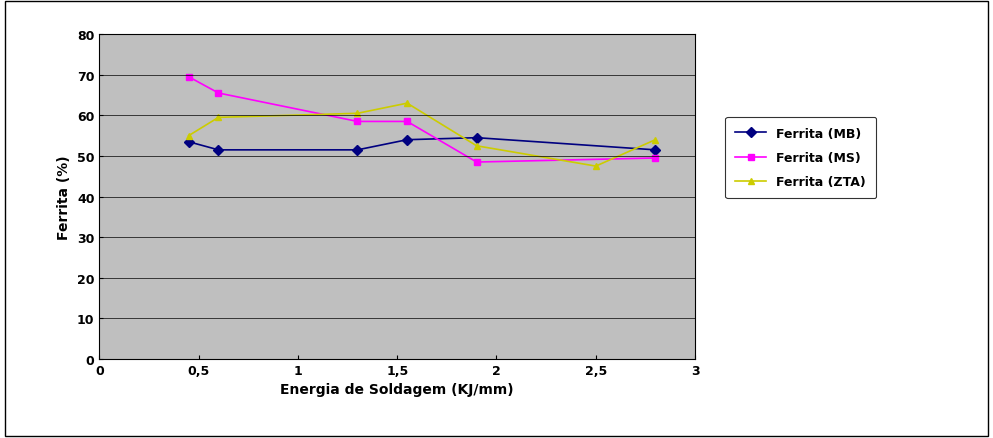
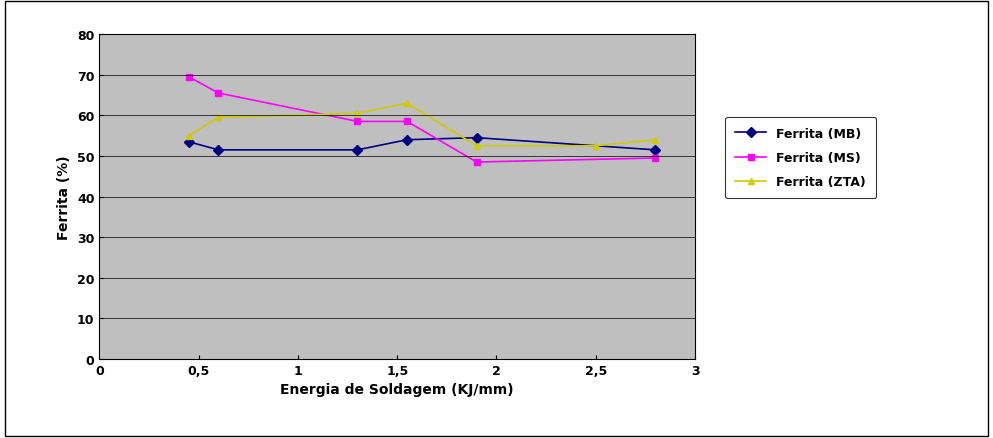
Ferrita (ZTA)/2,5: 47.5 -> 52.5
